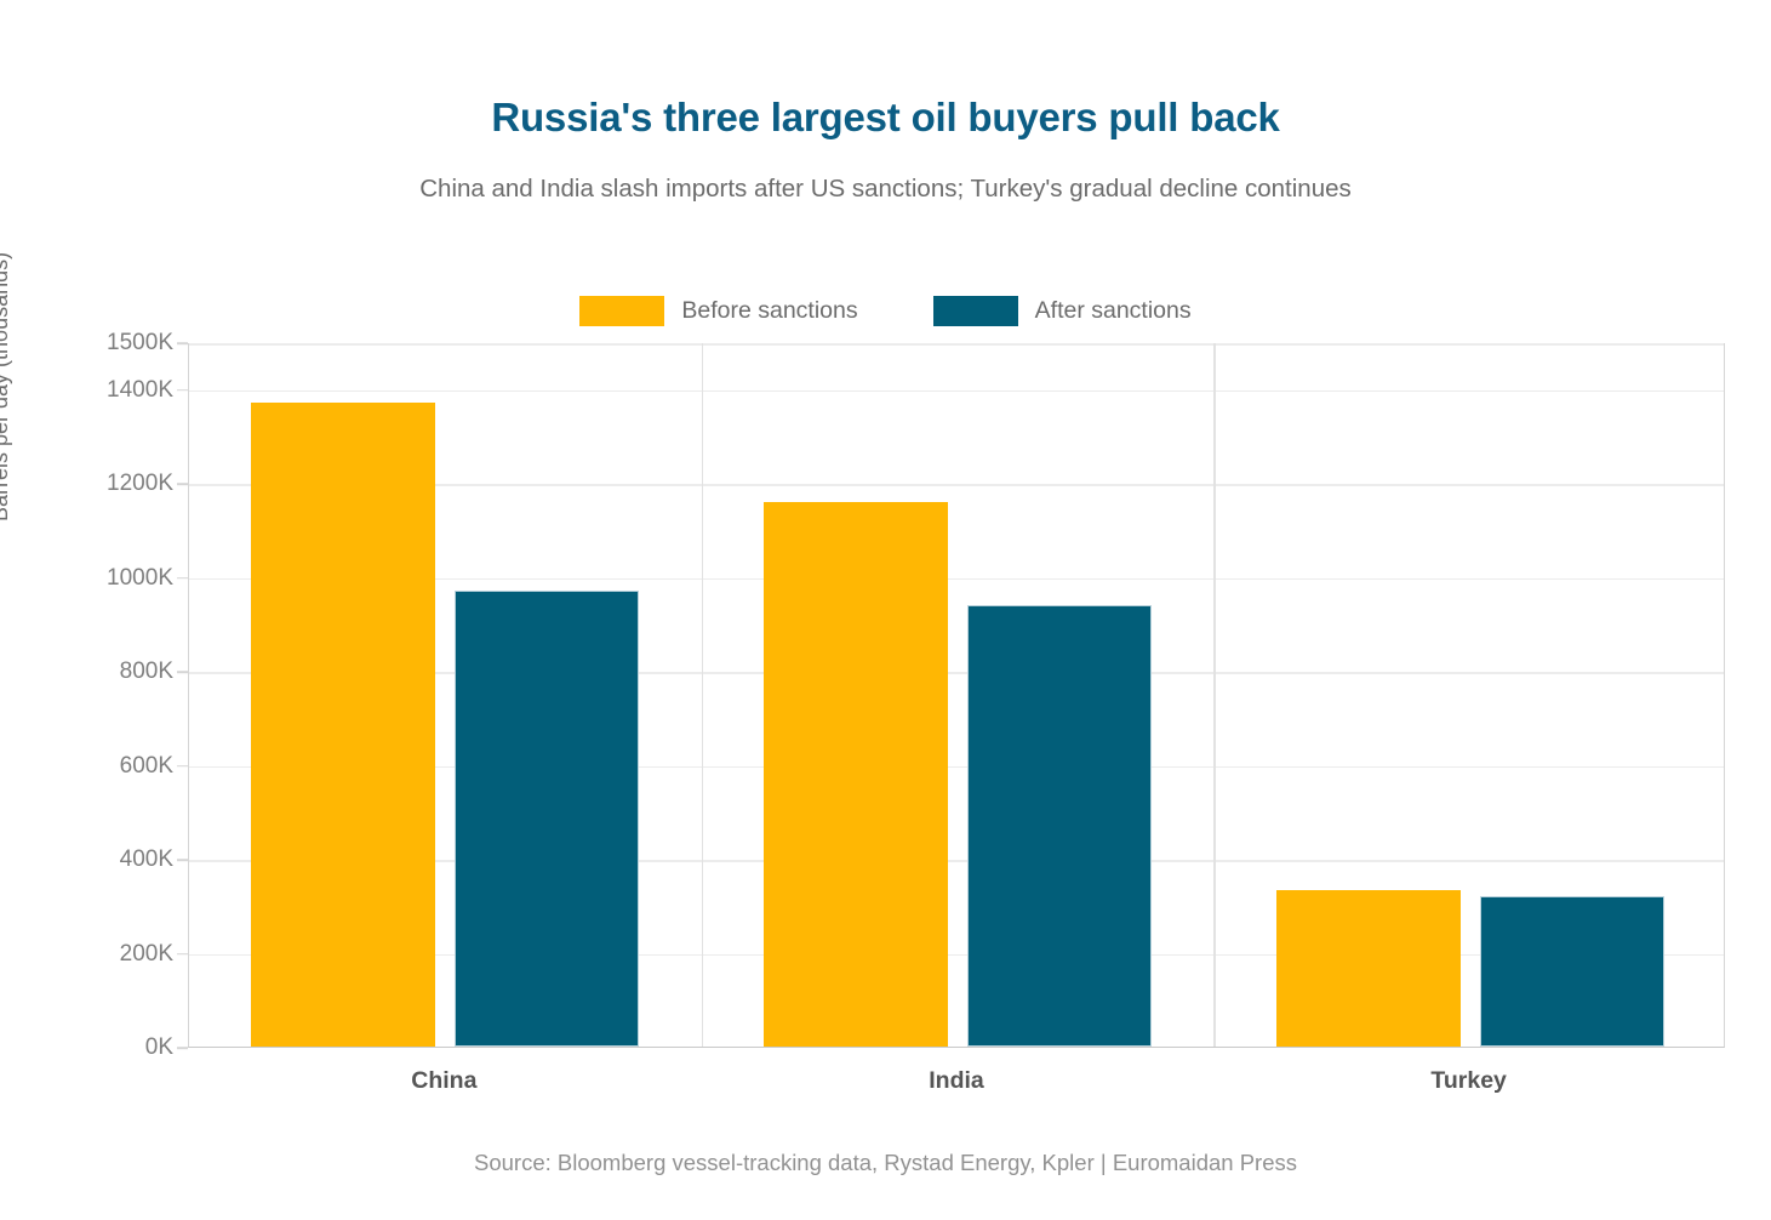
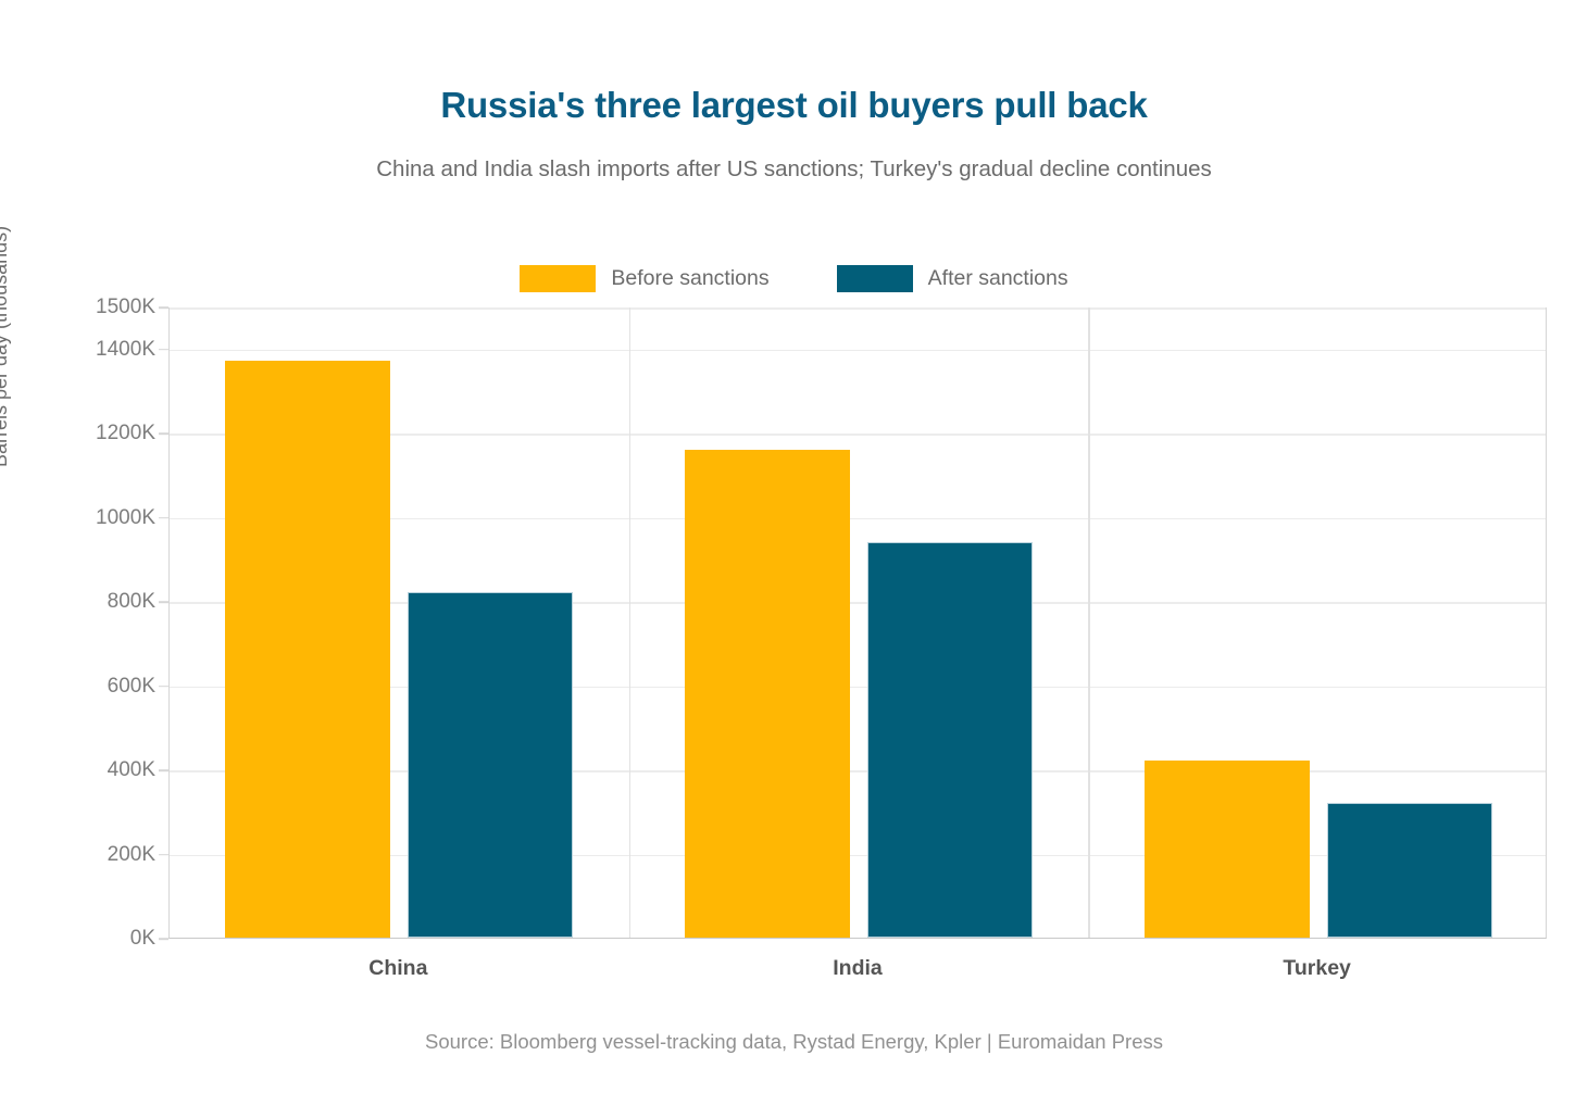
After sanctions/China: 970K -> 820K
Before sanctions/Turkey: 330K -> 420K
